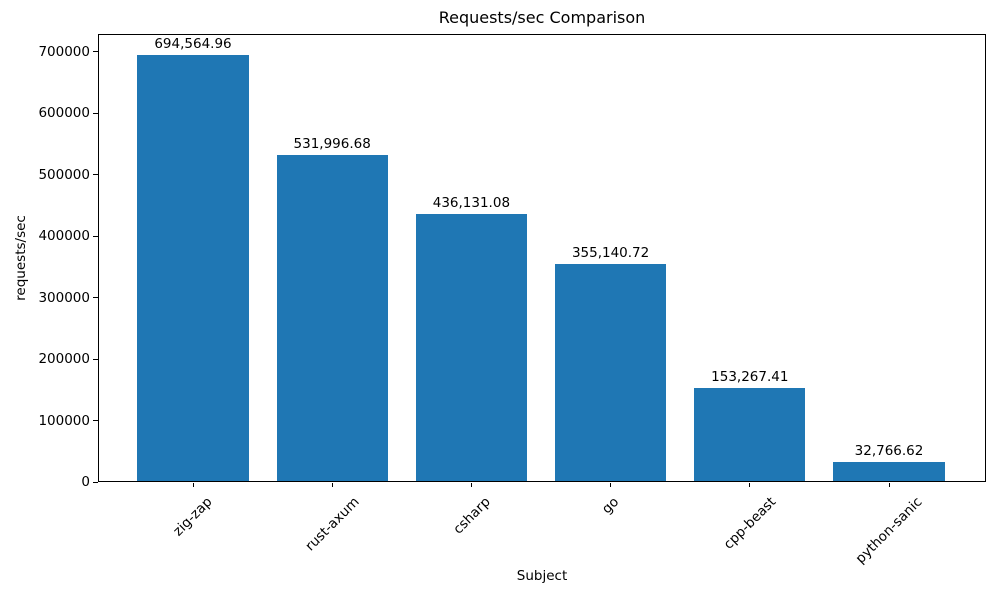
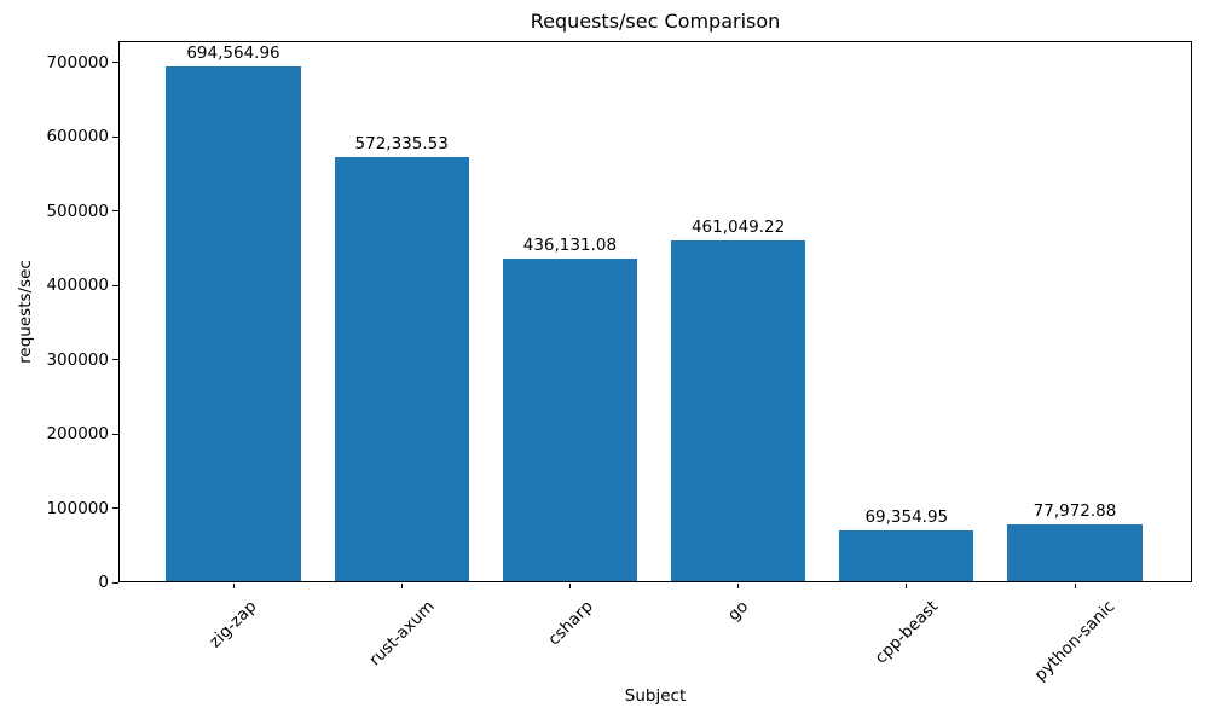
rust-axum: 531,996.68 -> 572,335.53
go: 355,140.72 -> 461,049.22
cpp-beast: 153,267.41 -> 69,354.95
python-sanic: 32,766.62 -> 77,972.88
